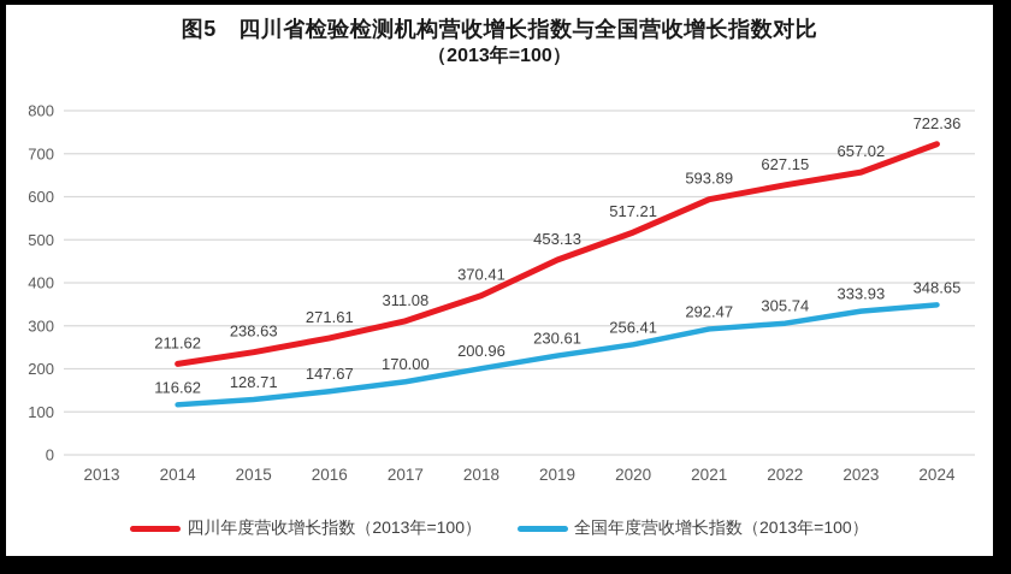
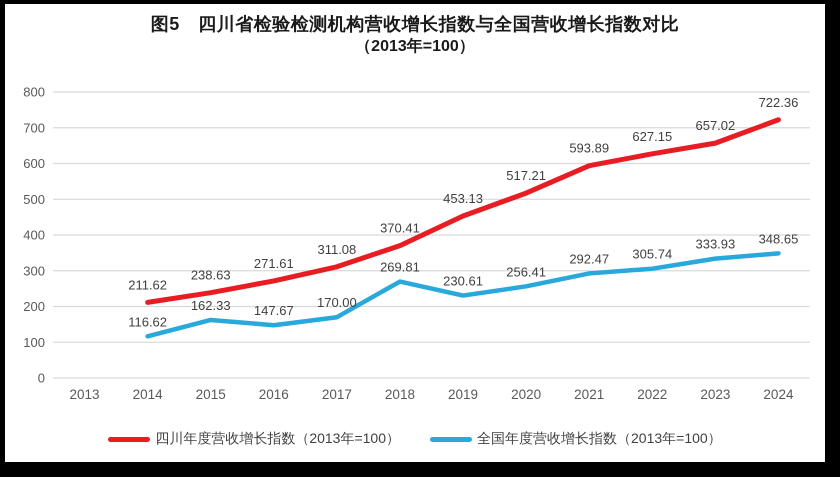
全国年度营收增长指数（2013年=100）/2015: 128.71 -> 162.33
全国年度营收增长指数（2013年=100）/2018: 200.96 -> 269.81
